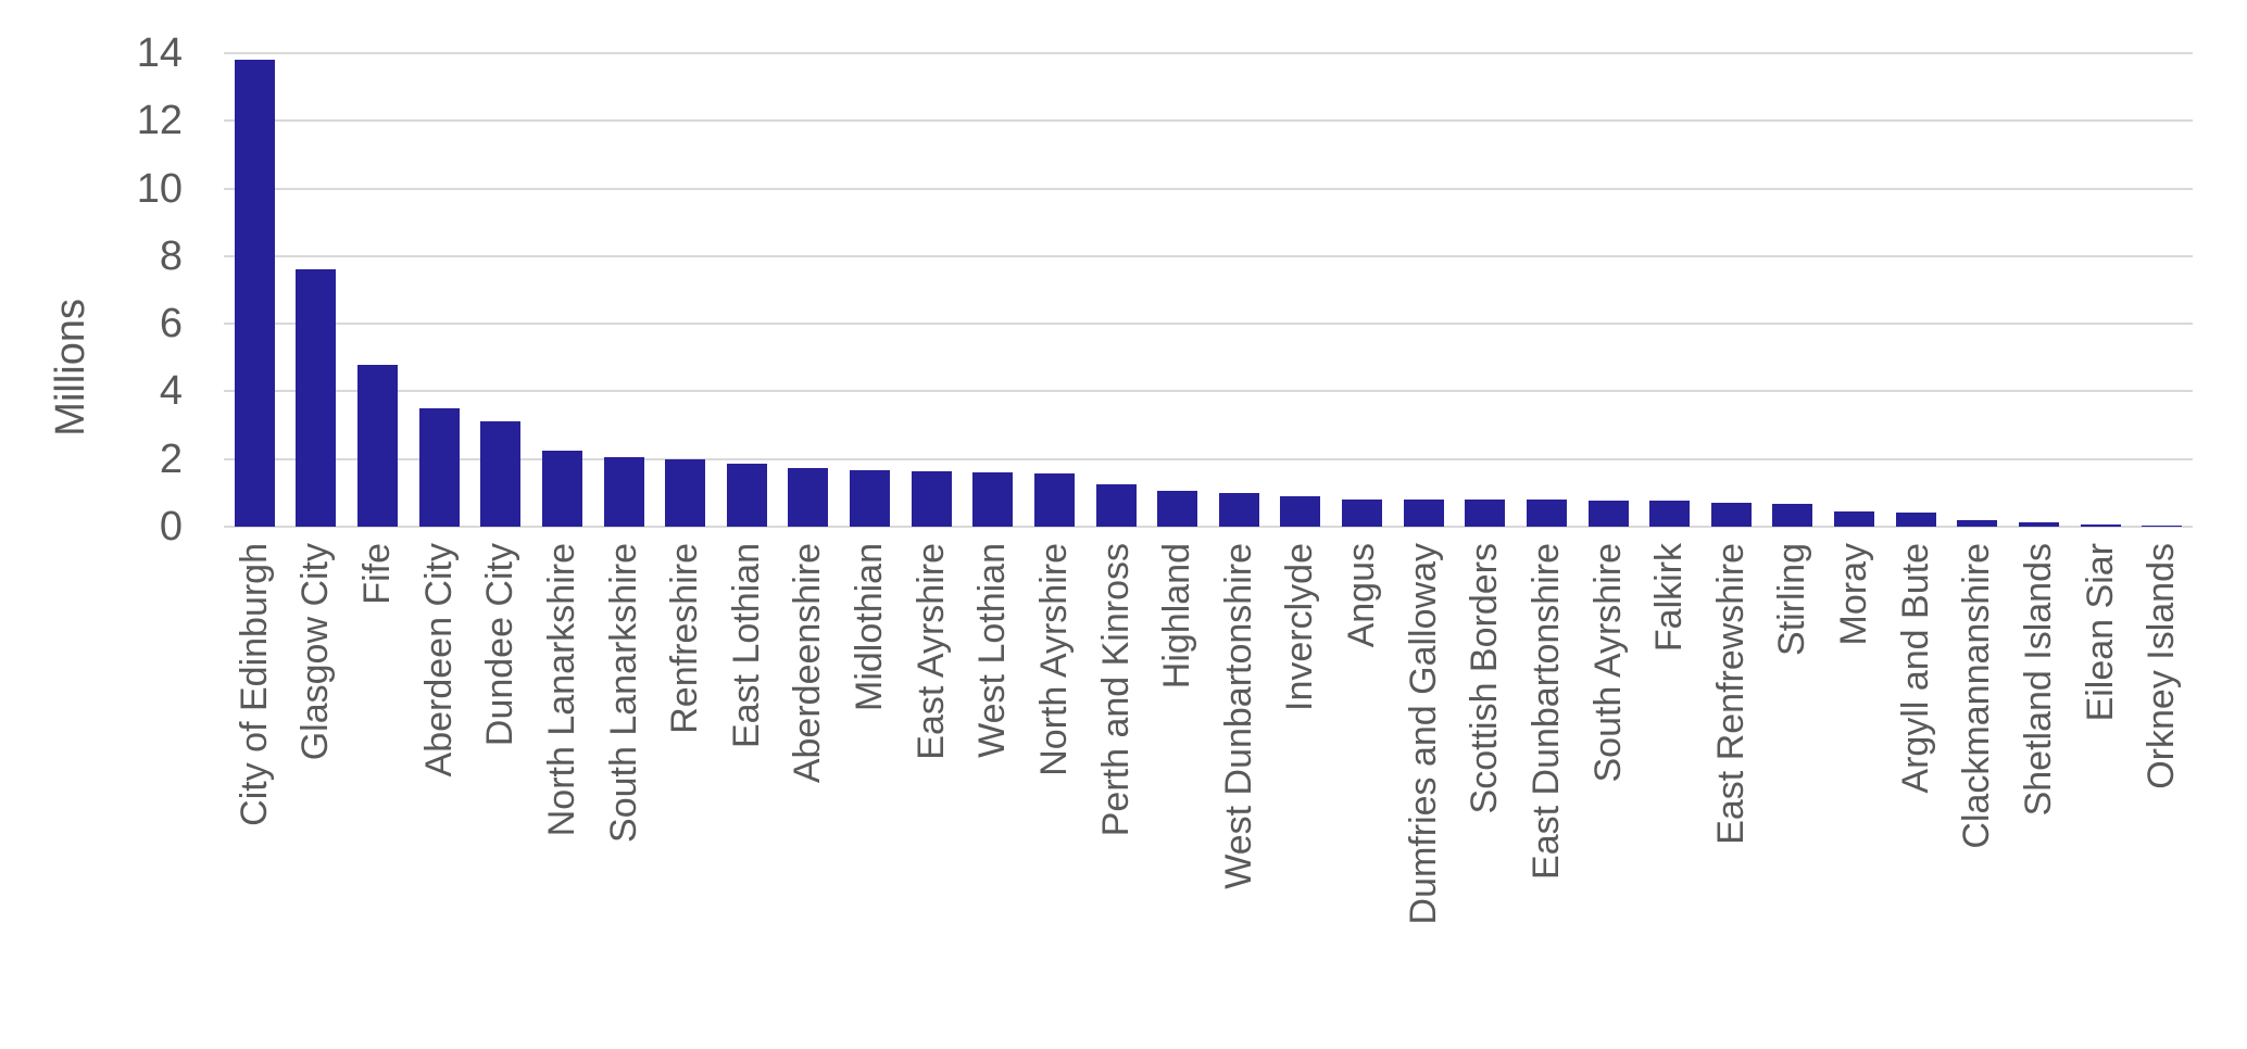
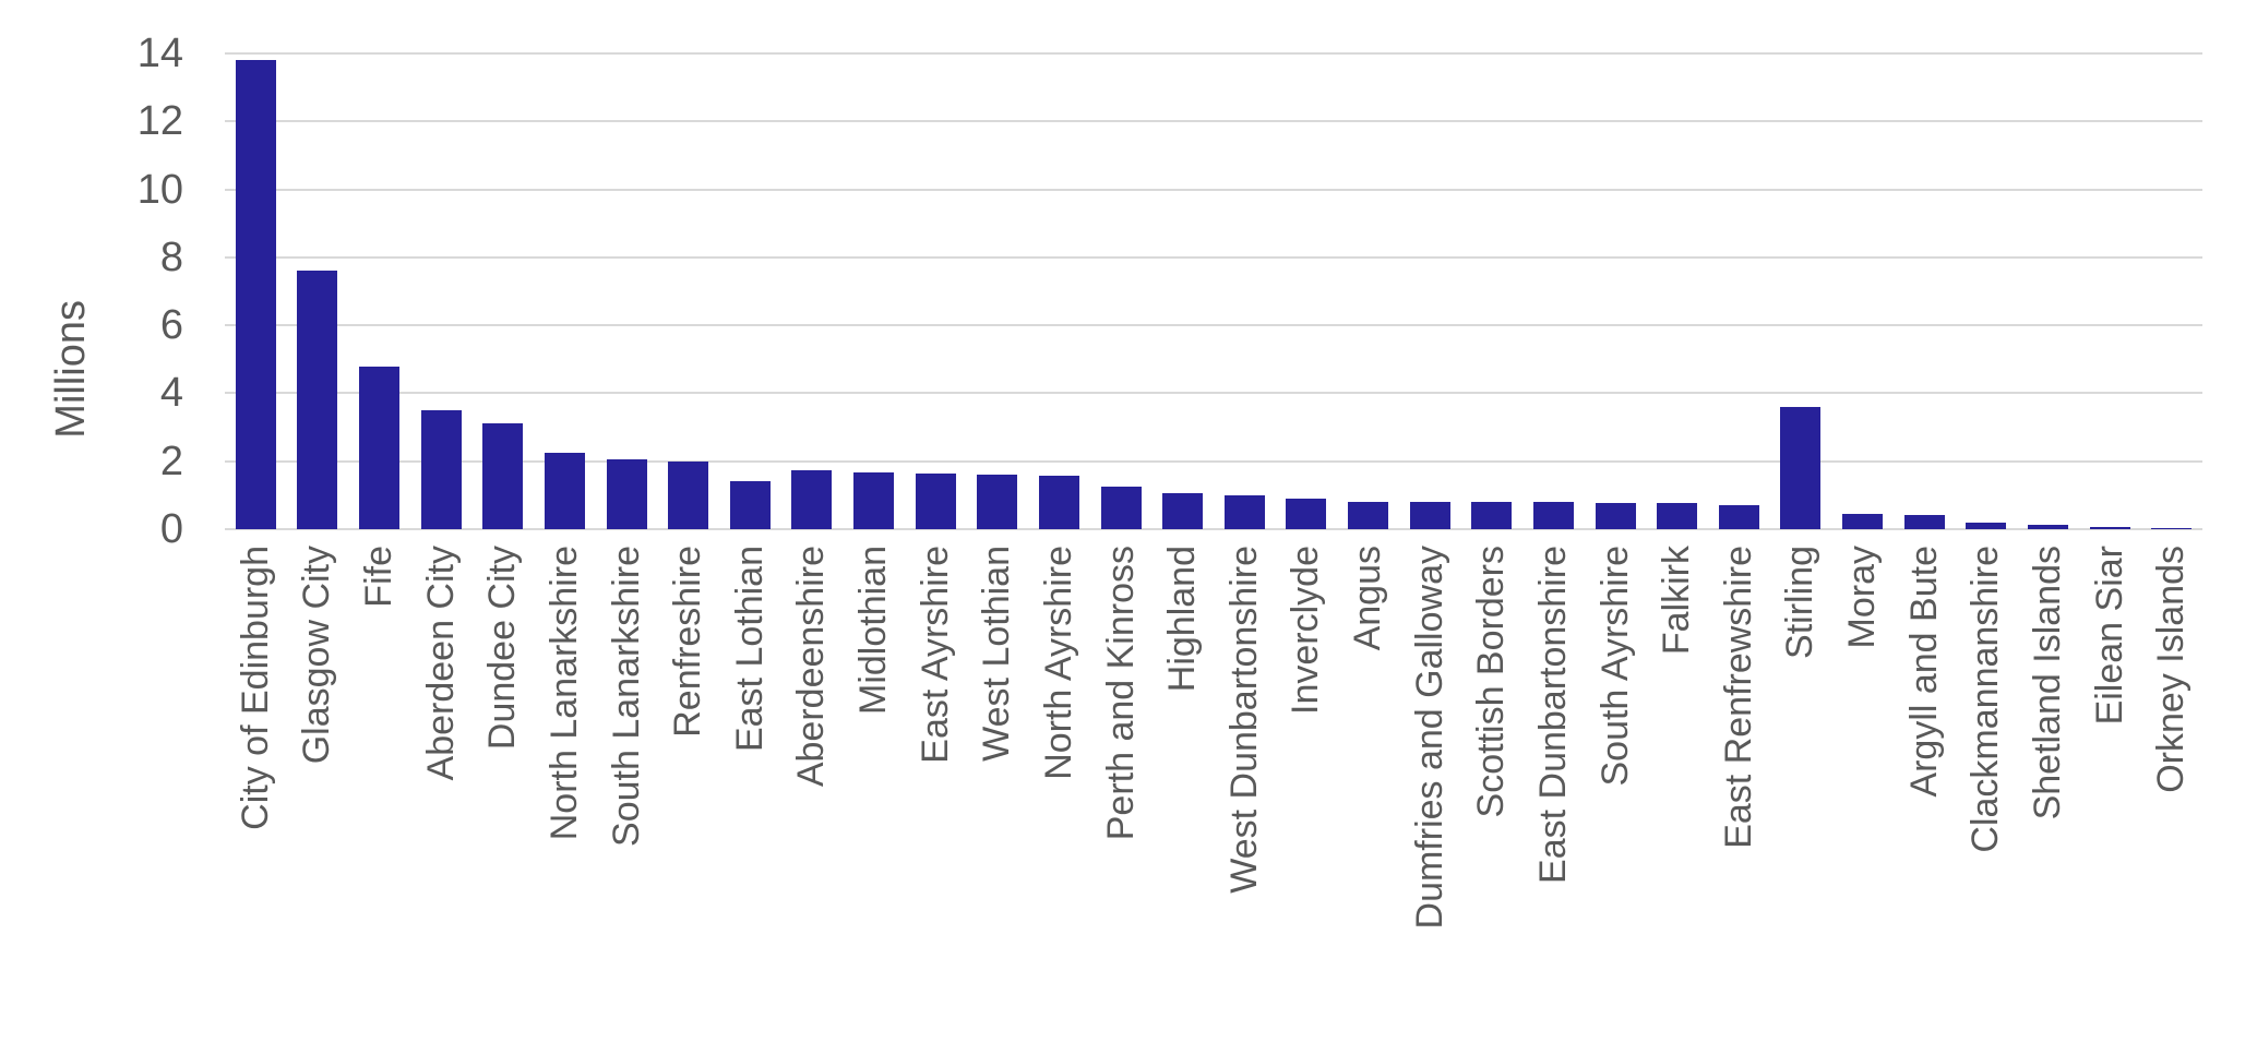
East Lothian: 1.9 -> 1.4
Stirling: 0.7 -> 3.6
